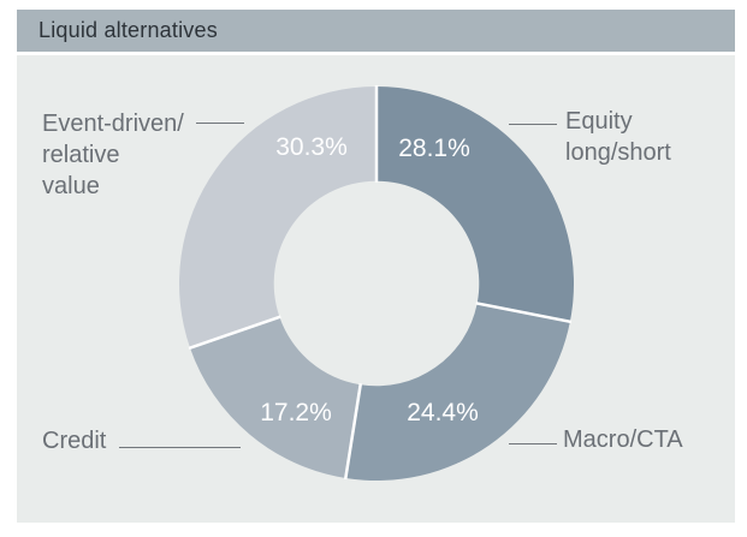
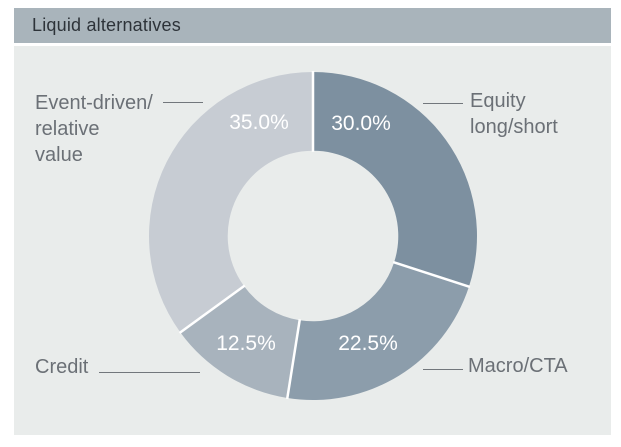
Equity long/short: 28.1% -> 30.0%
Macro/CTA: 24.4% -> 22.5%
Credit: 17.2% -> 12.5%
Event-driven/relative value: 30.3% -> 35.0%
